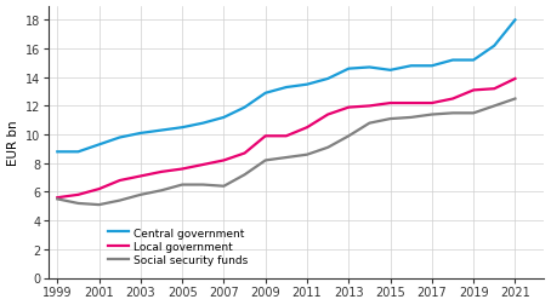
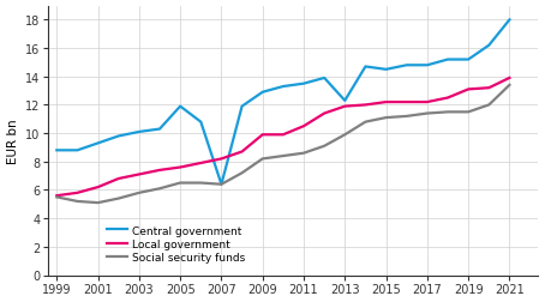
Central government/2005: 10.5 -> 11.9
Central government/2007: 11.2 -> 6.4
Central government/2013: 14.6 -> 12.3
Social security funds/2021: 12.5 -> 13.4
